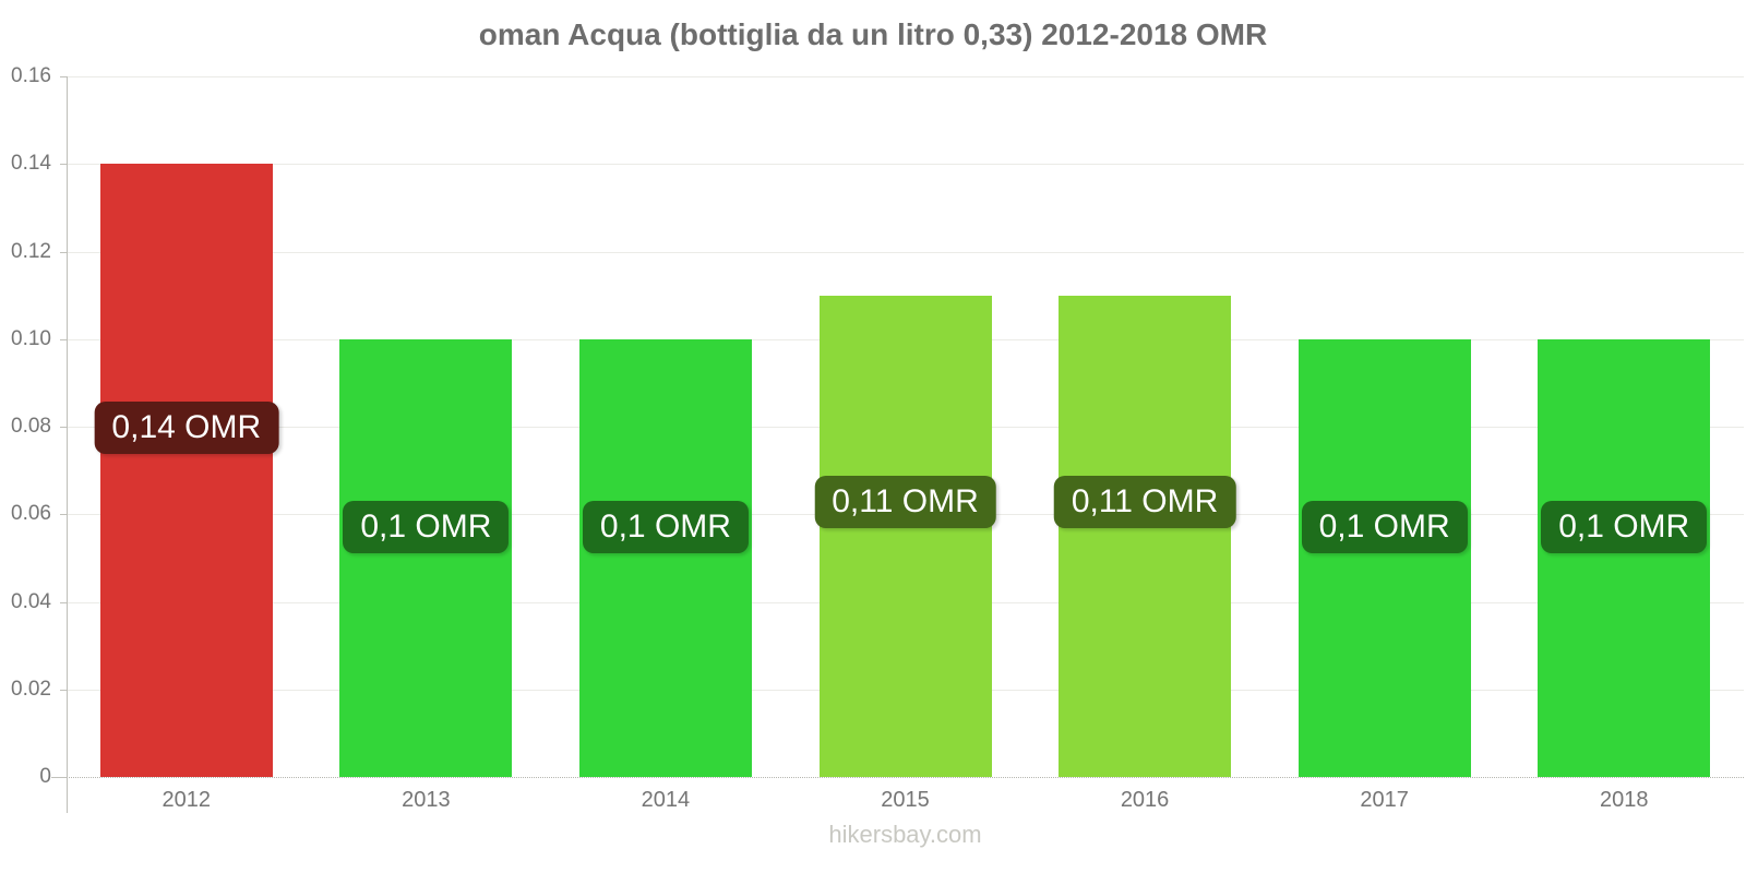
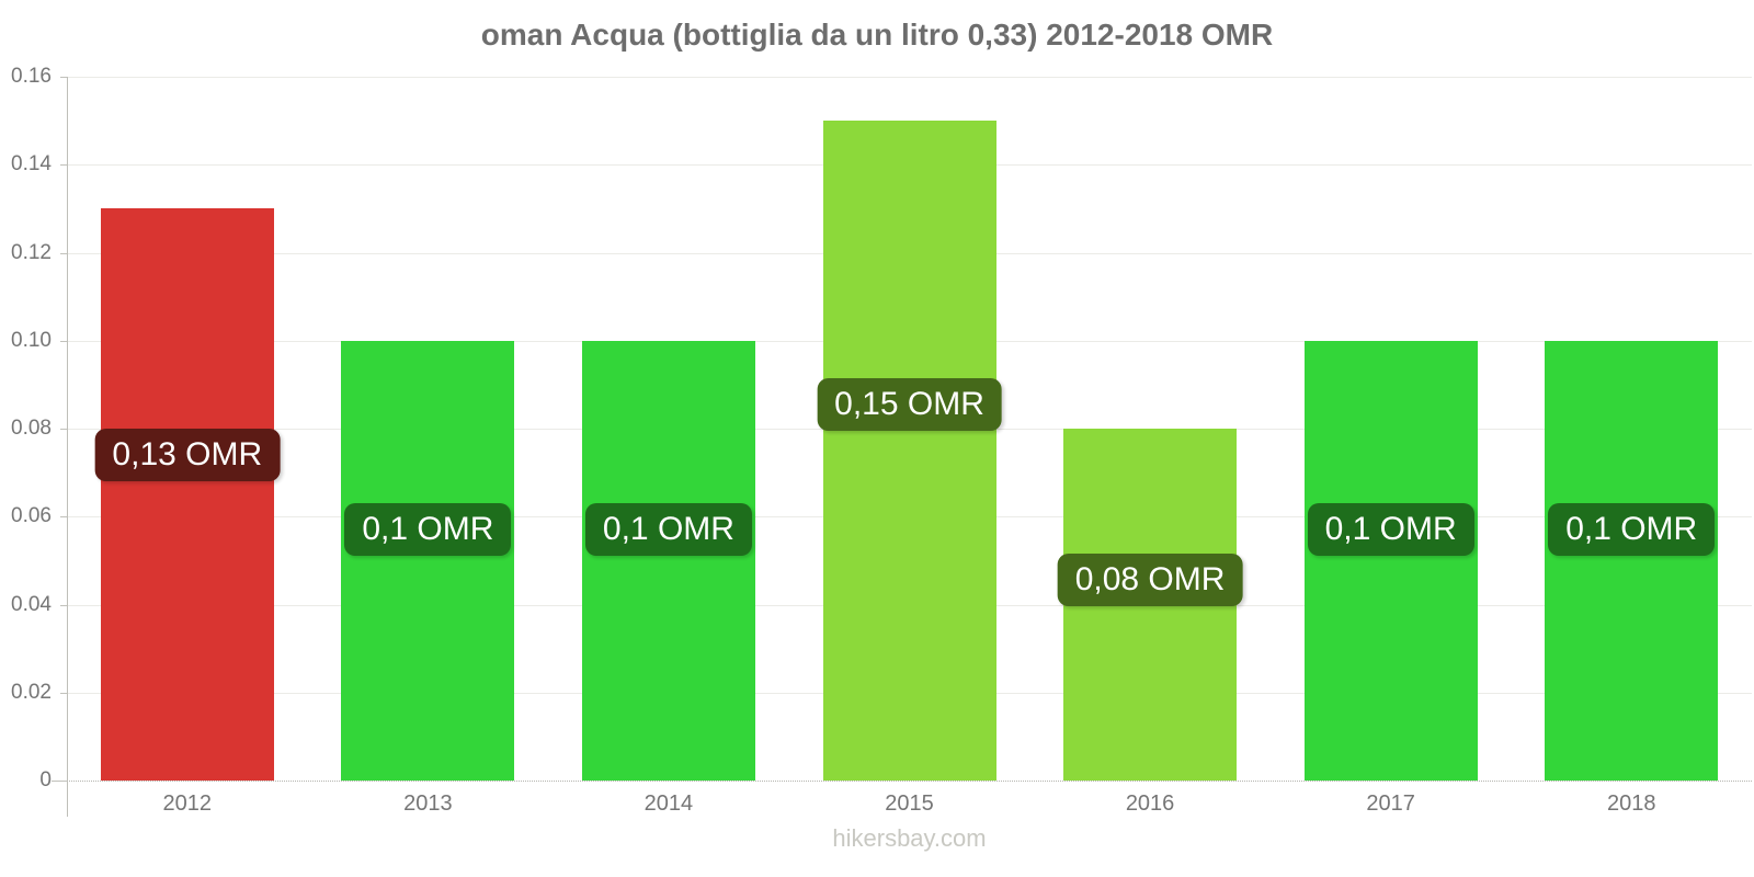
2012: 0,14 -> 0,13
2015: 0,11 -> 0,15
2016: 0,11 -> 0,08
